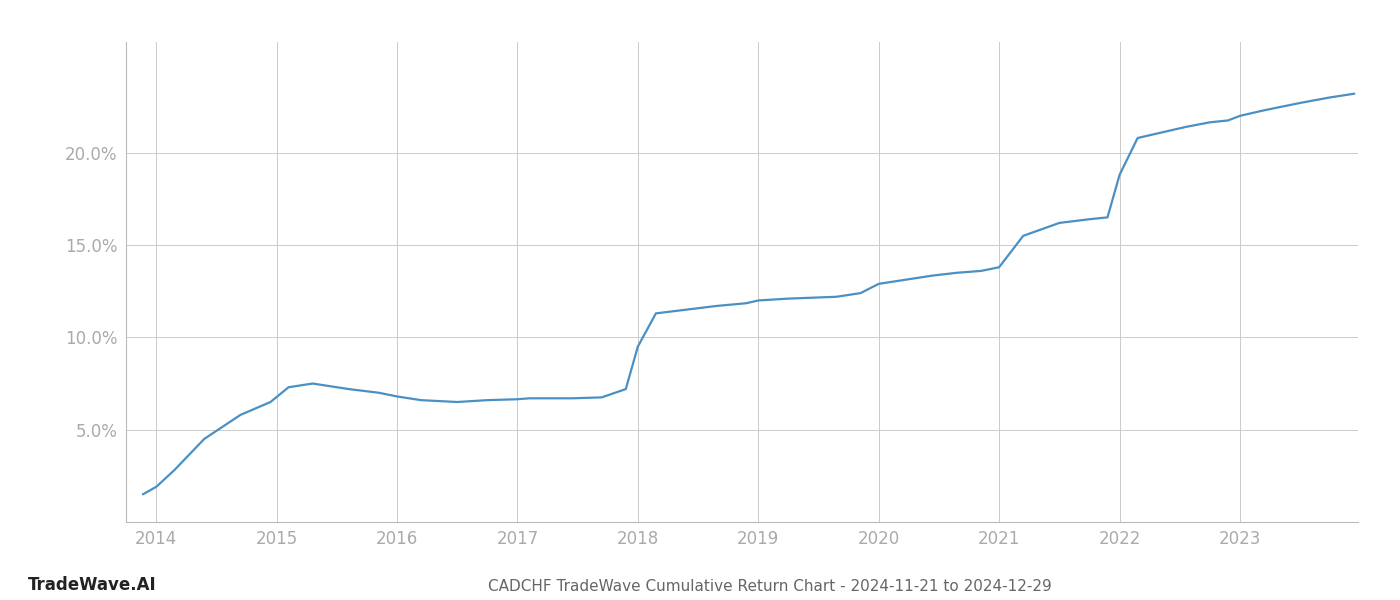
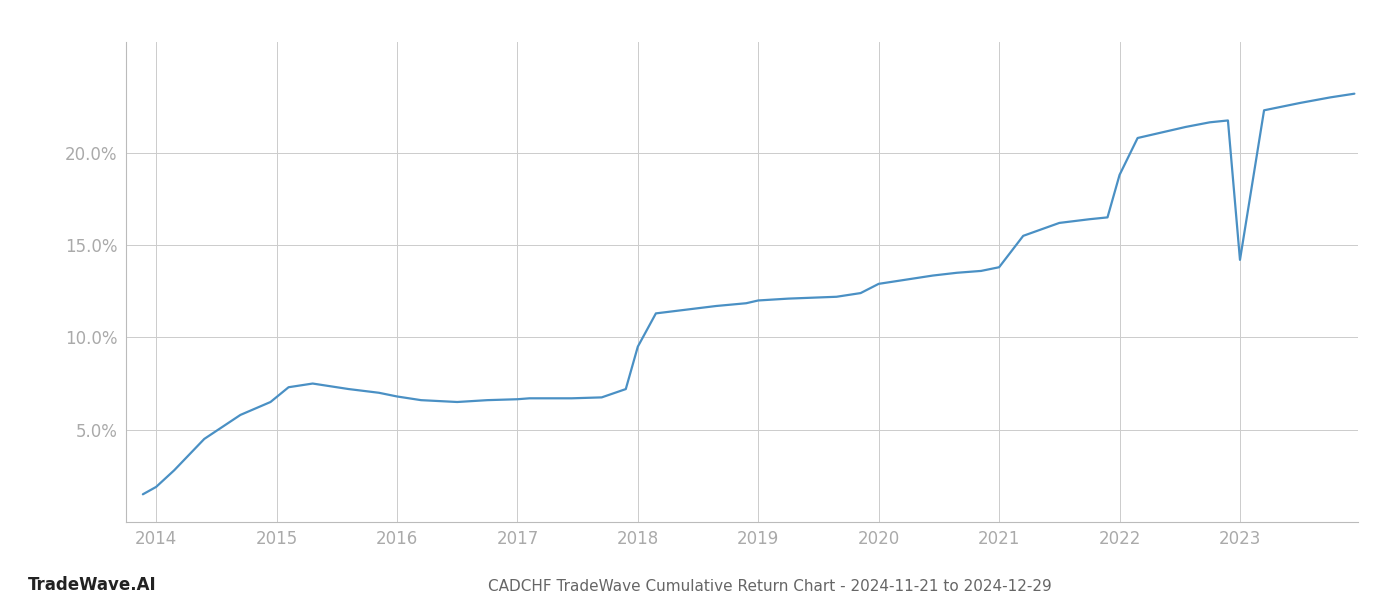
2023: 22.0% -> 14.2%
